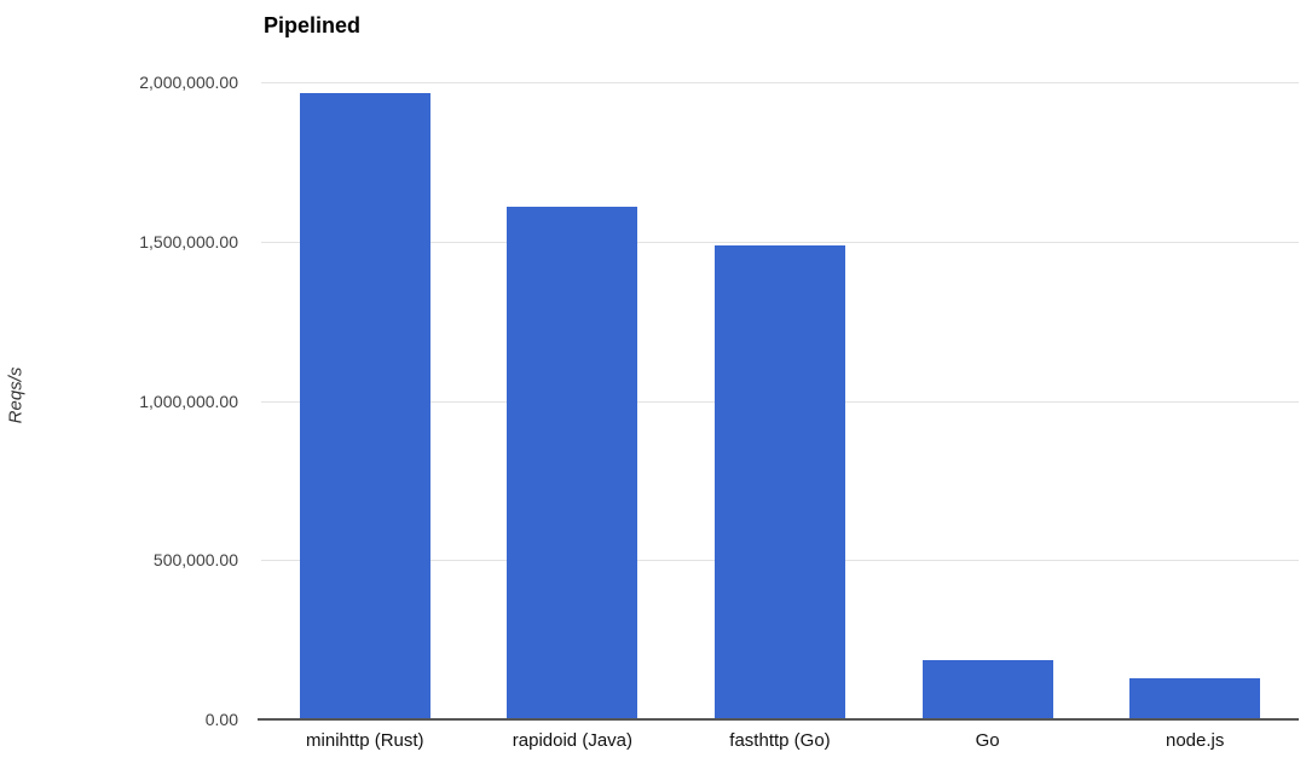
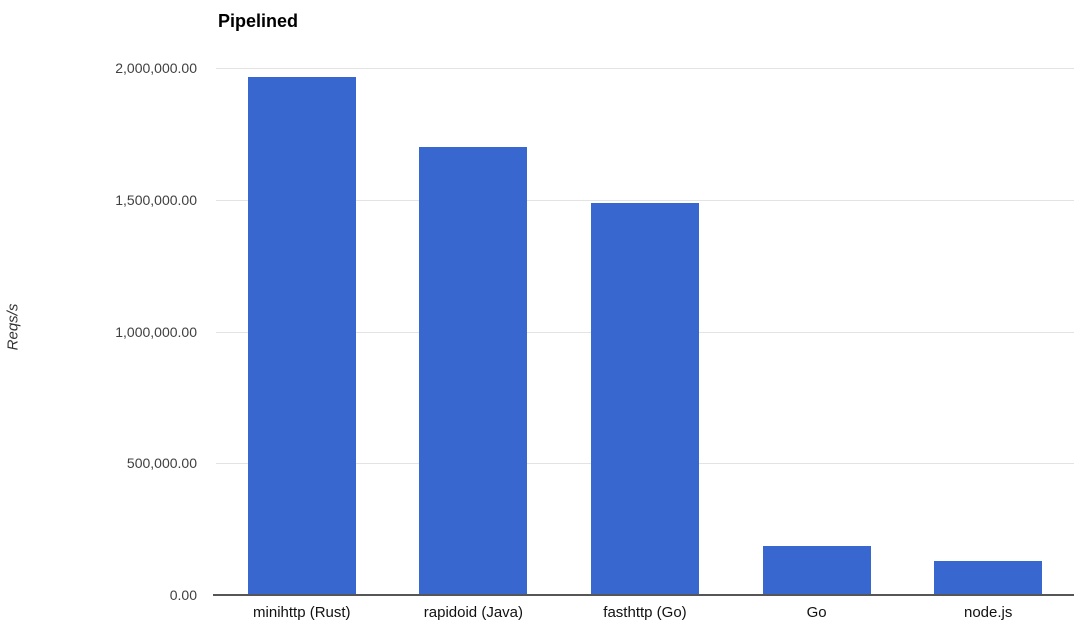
rapidoid (Java): 1610000 -> 1700000
